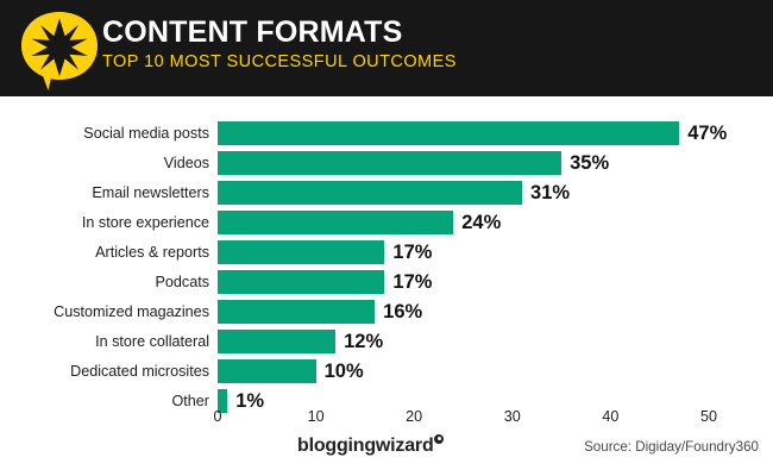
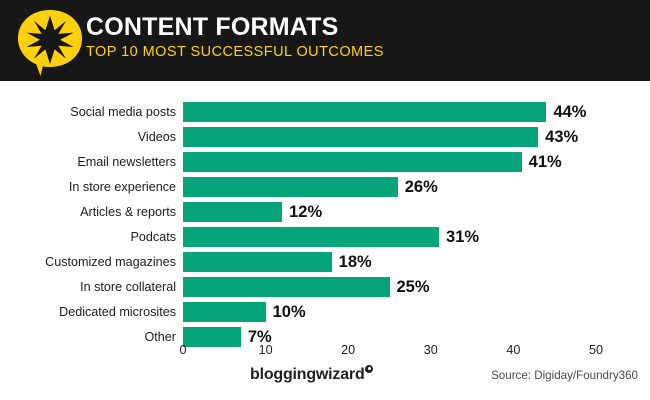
Social media posts: 47% -> 44%
Videos: 35% -> 43%
Email newsletters: 31% -> 41%
In store experience: 24% -> 26%
Articles & reports: 17% -> 12%
Podcats: 17% -> 31%
Customized magazines: 16% -> 18%
In store collateral: 12% -> 25%
Other: 1% -> 7%
